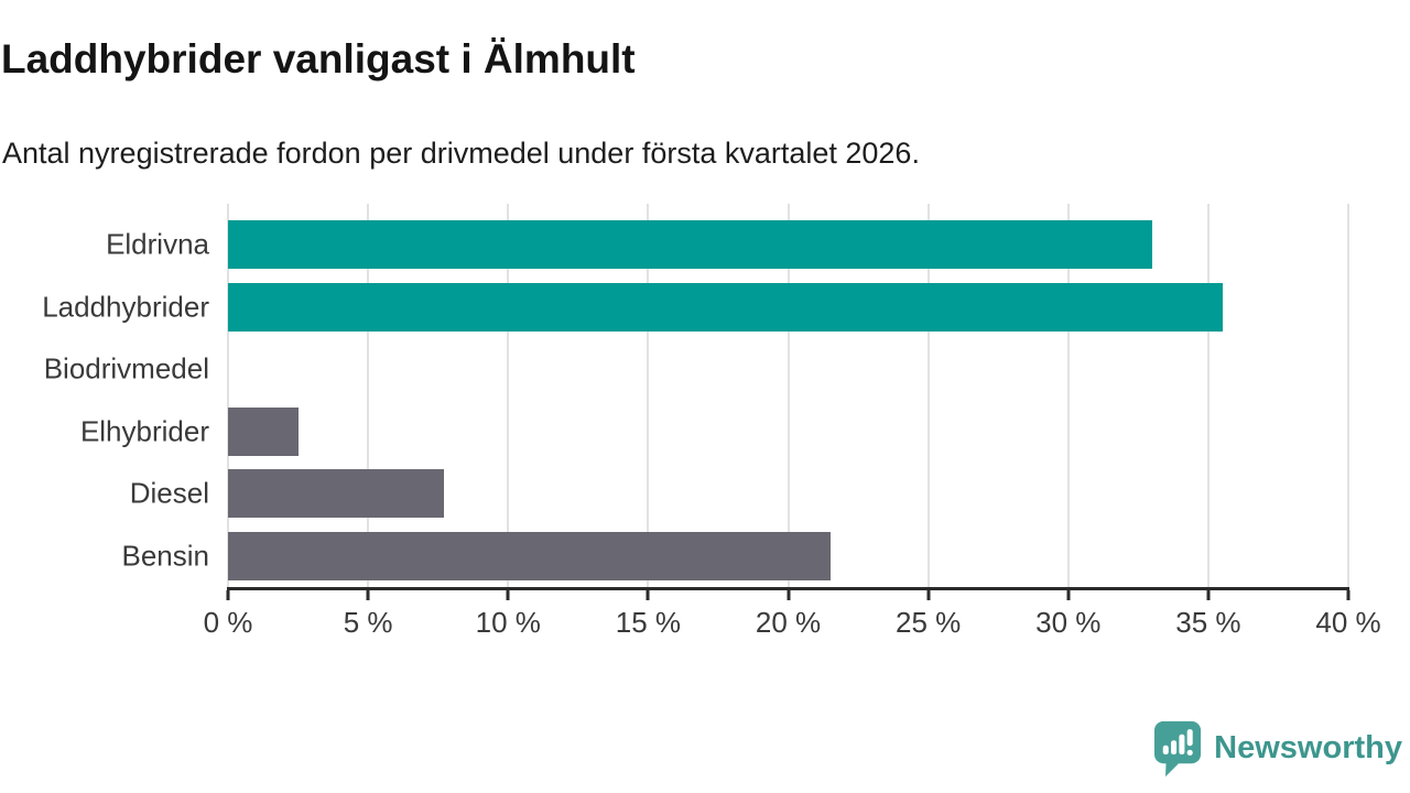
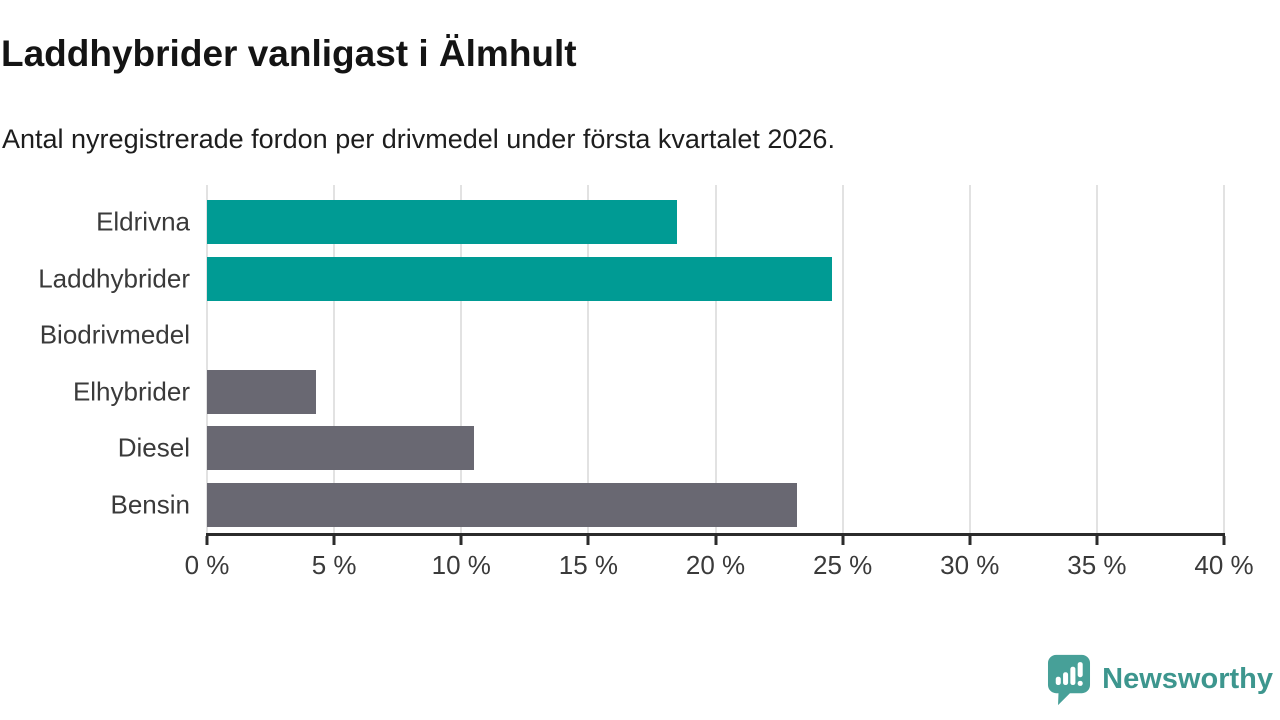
Eldrivna: 33.0% -> 18.5%
Laddhybrider: 35.5% -> 24.6%
Elhybrider: 2.5% -> 4.3%
Diesel: 7.7% -> 10.5%
Bensin: 21.5% -> 23.2%
